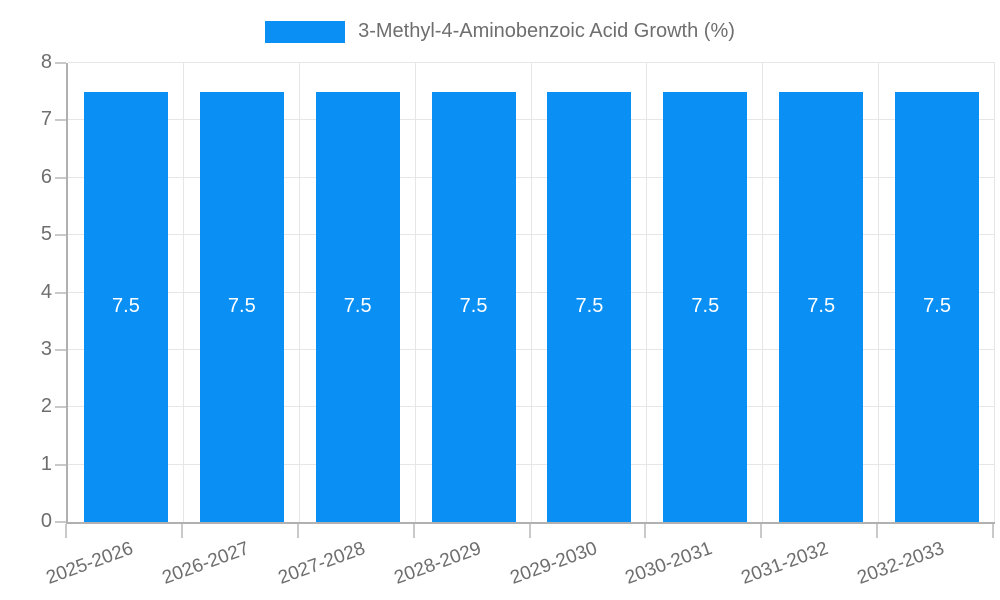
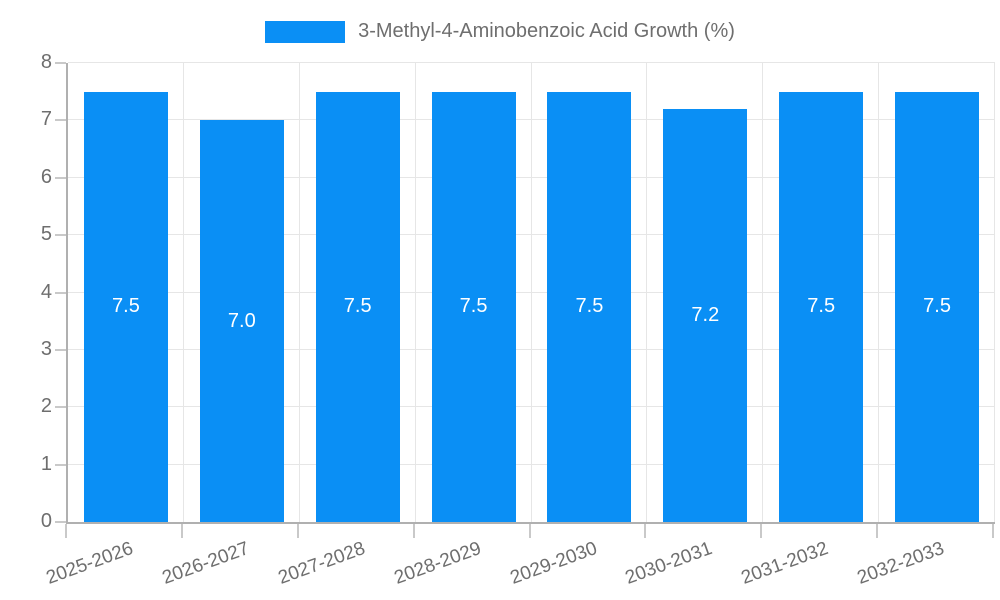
2026-2027: 7.5 -> 7.0
2030-2031: 7.5 -> 7.2
